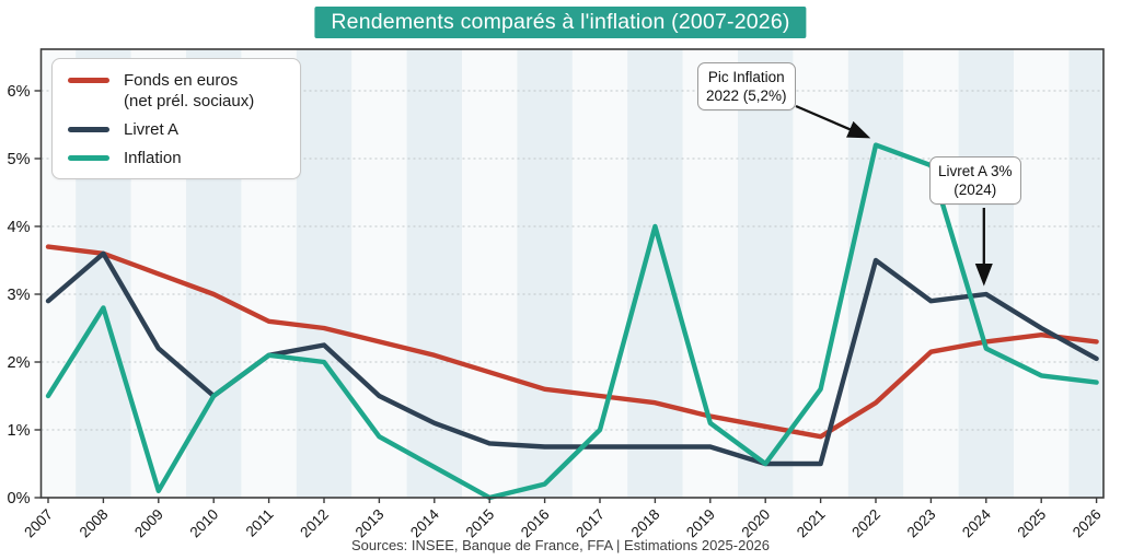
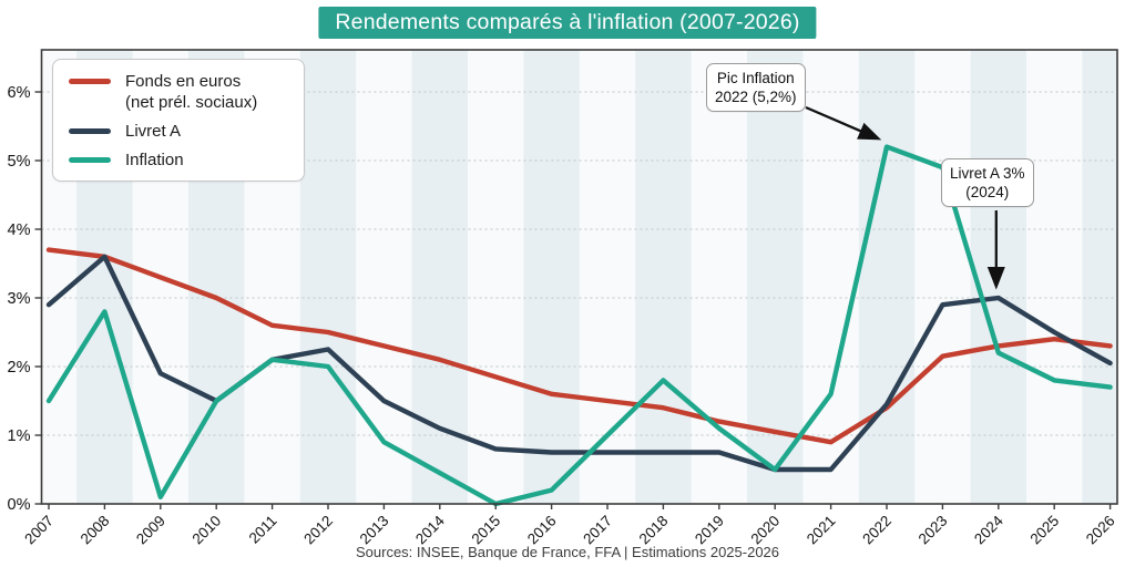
Livret A/2009: 2.2% -> 1.9%
Inflation/2018: 4.0% -> 1.8%
Livret A/2022: 3.5% -> 1.4%
